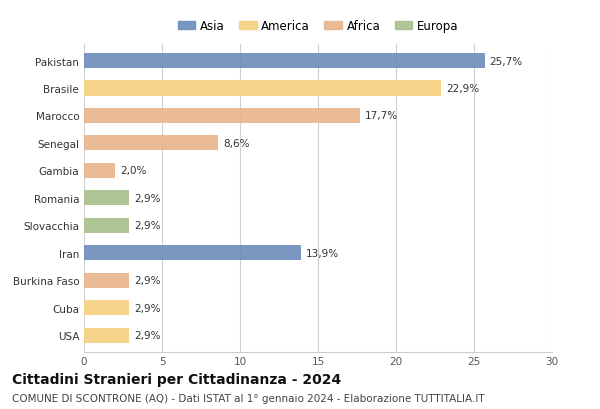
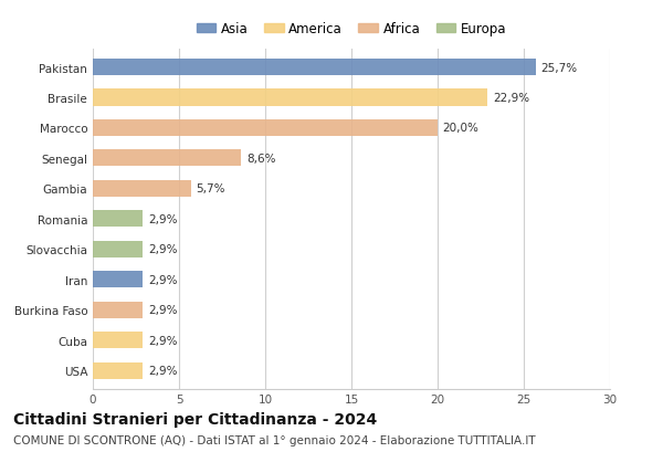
Marocco: 17,7% -> 20,0%
Gambia: 2,0% -> 5,7%
Iran: 13,9% -> 2,9%
